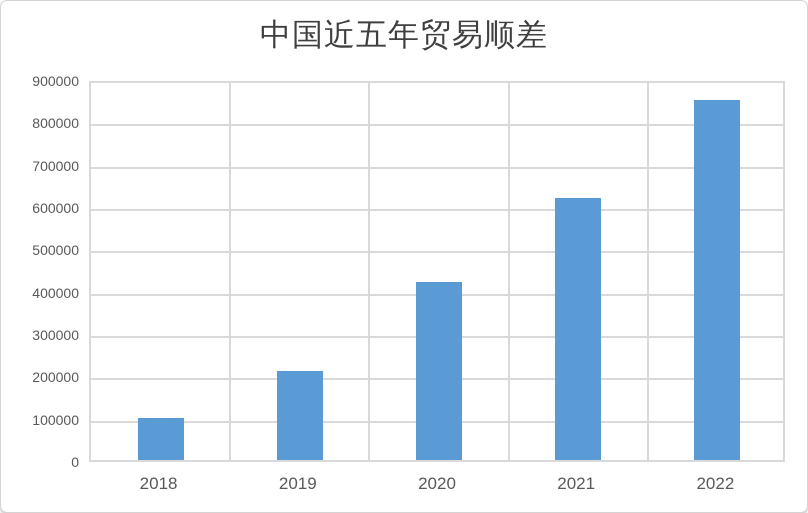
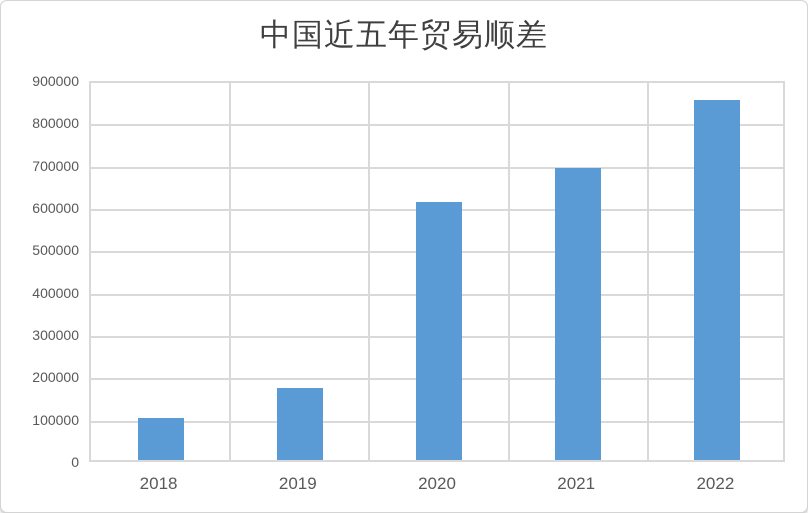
2019: 210000 -> 170000
2020: 420000 -> 610000
2021: 620000 -> 690000
